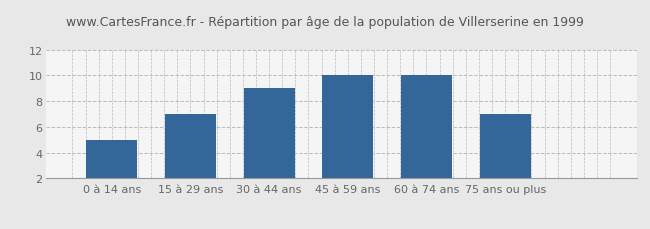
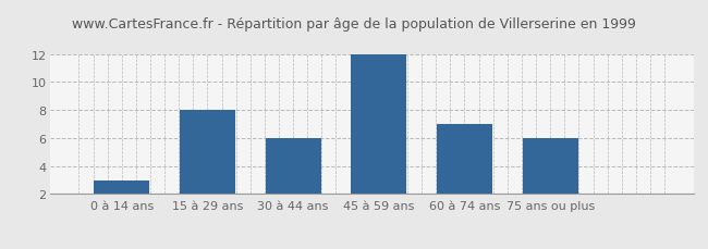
0 à 14 ans: 5 -> 3
15 à 29 ans: 7 -> 8
30 à 44 ans: 9 -> 6
45 à 59 ans: 10 -> 12
60 à 74 ans: 10 -> 7
75 ans ou plus: 7 -> 6
